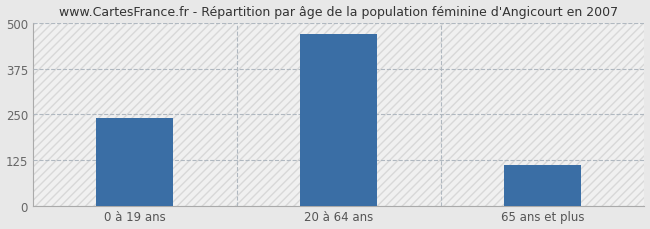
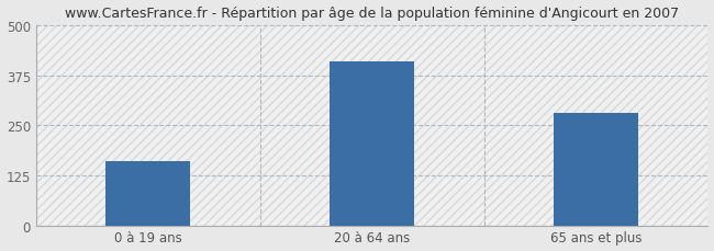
0 à 19 ans: 240 -> 160
20 à 64 ans: 470 -> 410
65 ans et plus: 110 -> 280
